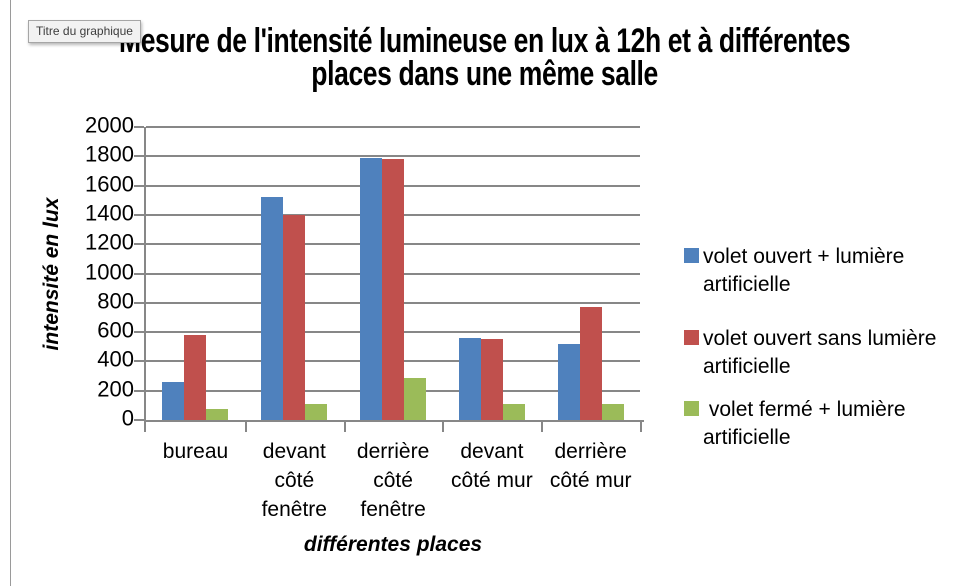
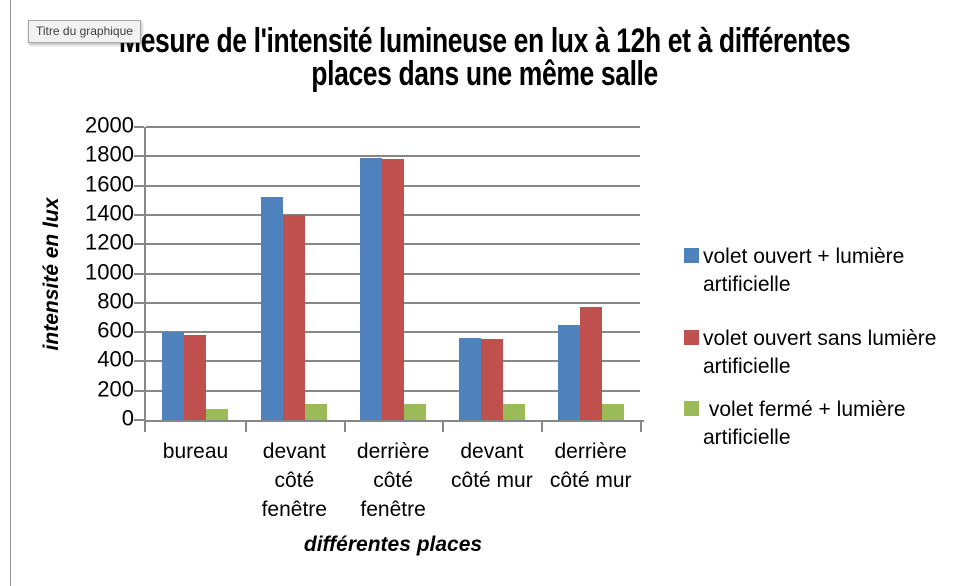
volet ouvert + lumière artificielle/bureau: 260 -> 600
volet fermé + lumière artificielle/derrière côté fenêtre: 290 -> 110
volet ouvert + lumière artificielle/derrière côté mur: 520 -> 650
